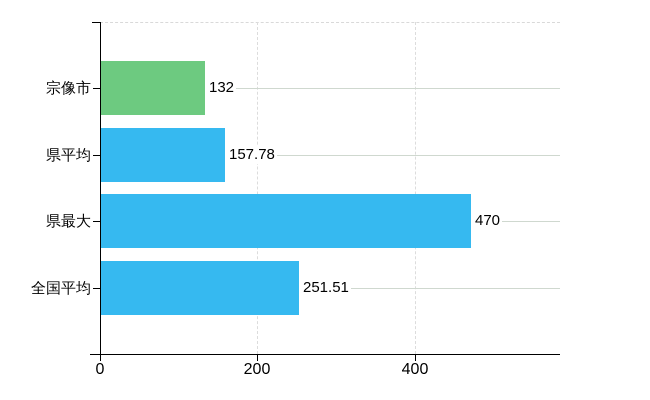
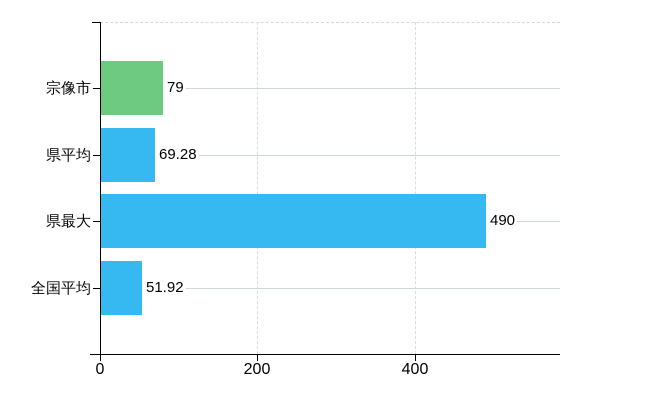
宗像市: 132 -> 79
県平均: 157.78 -> 69.28
県最大: 470 -> 490
全国平均: 251.51 -> 51.92
